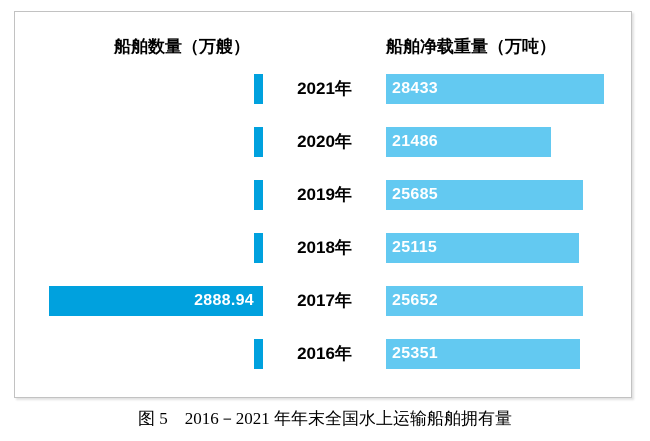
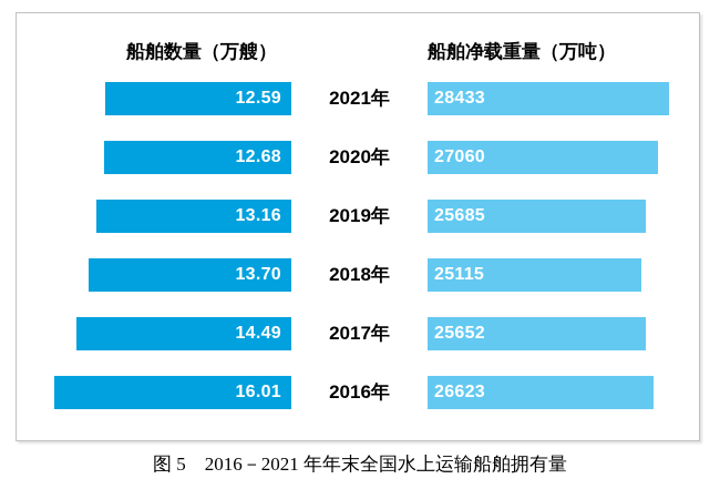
船舶净载重量（万吨）/2020年: 21486 -> 27060
船舶数量（万艘）/2017年: 2888.94 -> 14.49
船舶净载重量（万吨）/2016年: 25351 -> 26623
